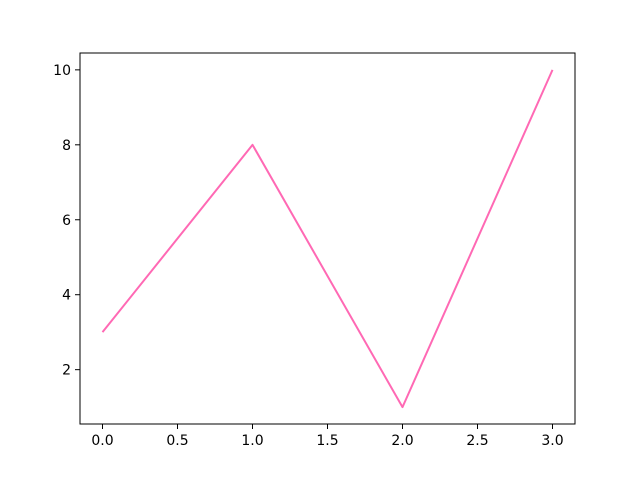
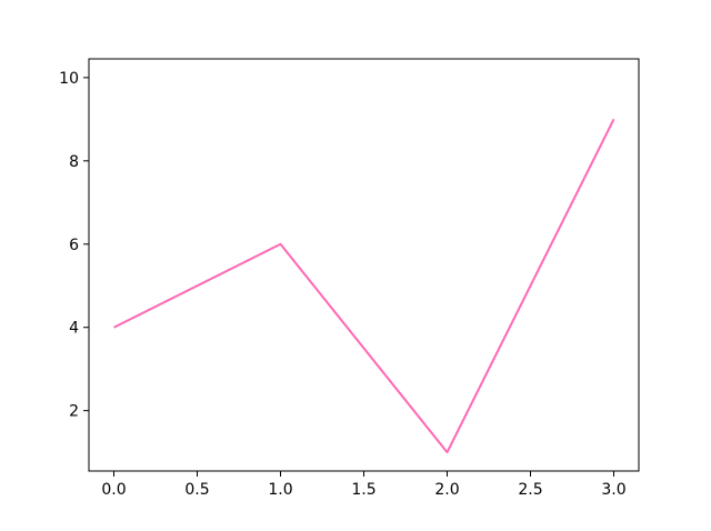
0.0: 3 -> 4
1.0: 8 -> 6
3.0: 10 -> 9
